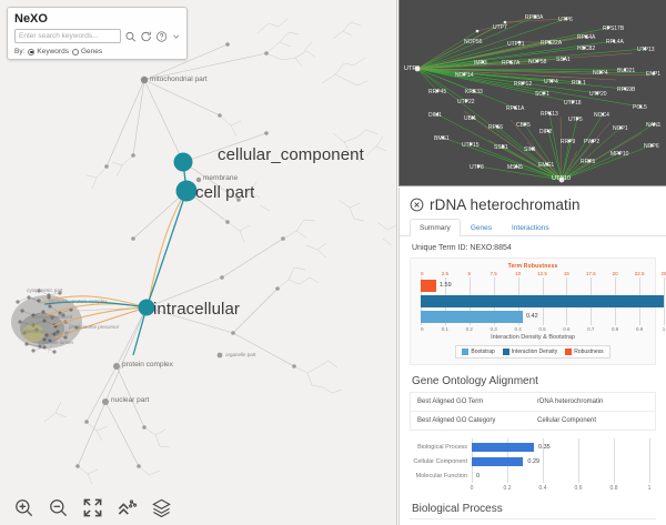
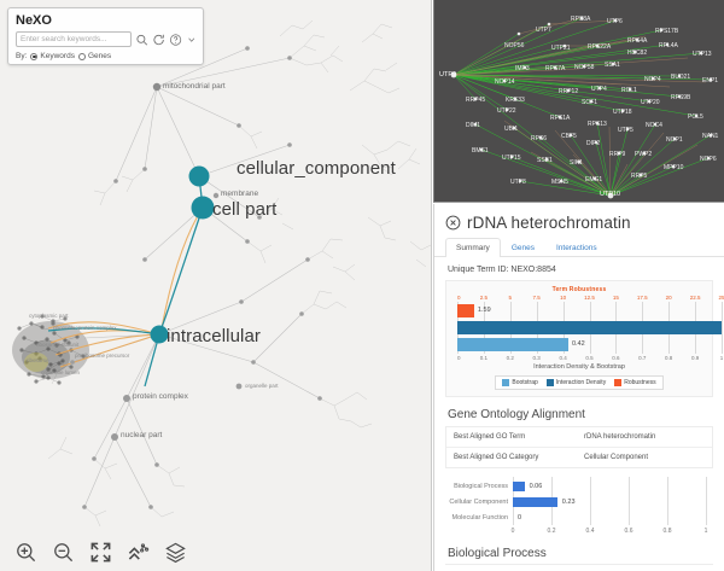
Gene Ontology Alignment/Biological Process: 0.35 -> 0.06
Gene Ontology Alignment/Cellular Component: 0.29 -> 0.23
